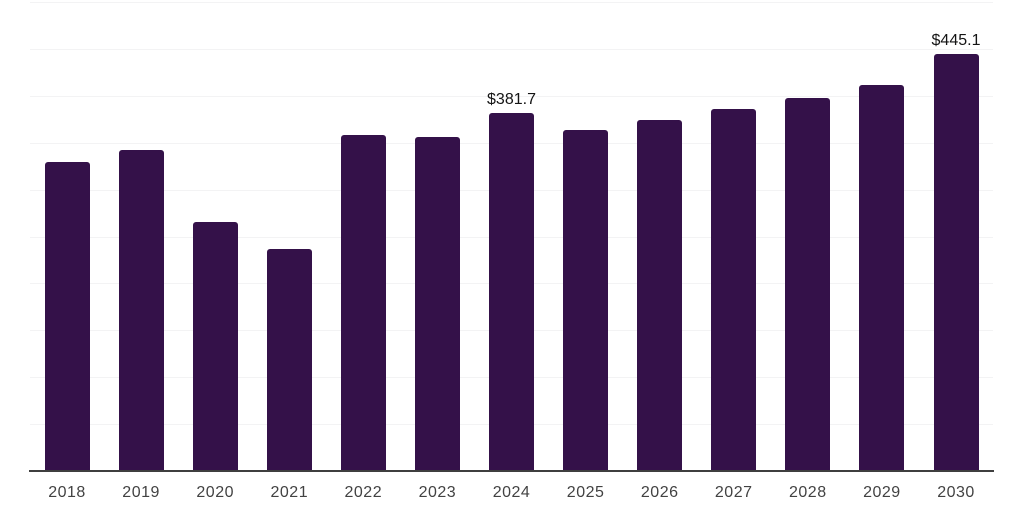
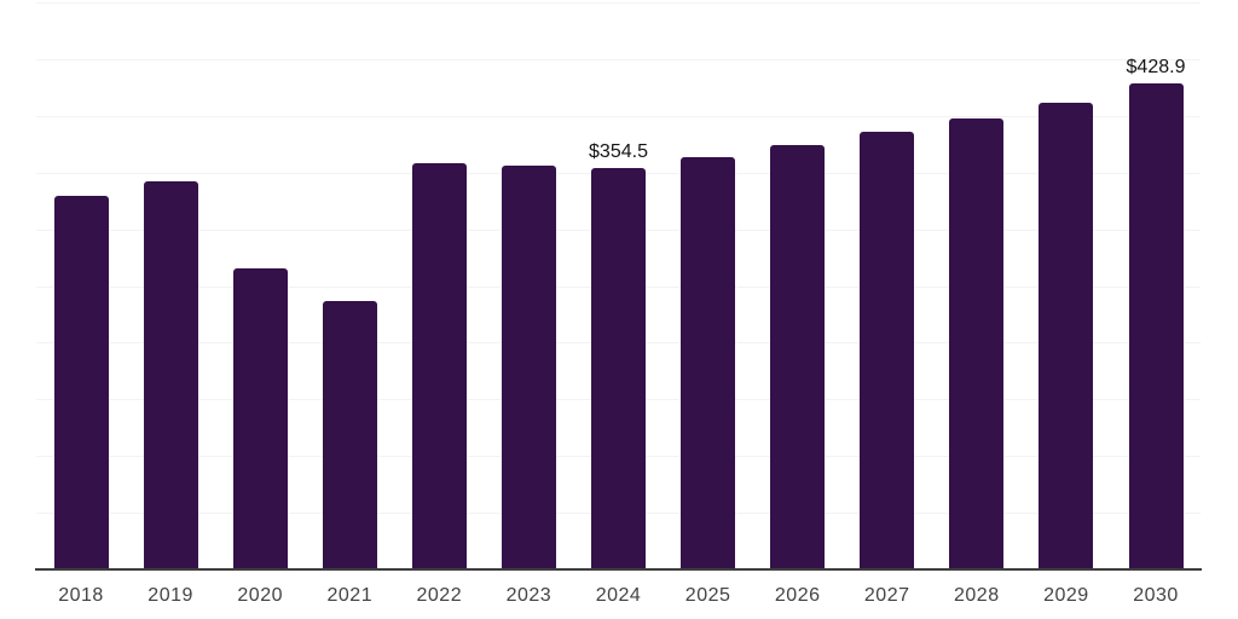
2024: $381.7 -> $354.5
2030: $445.1 -> $428.9
